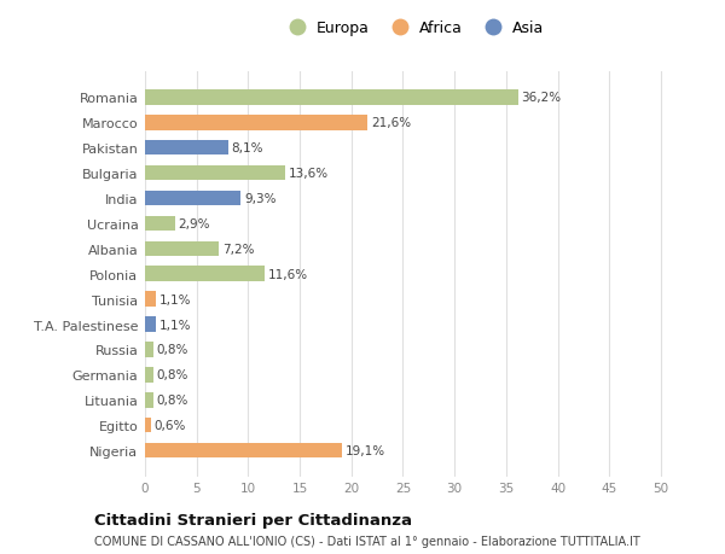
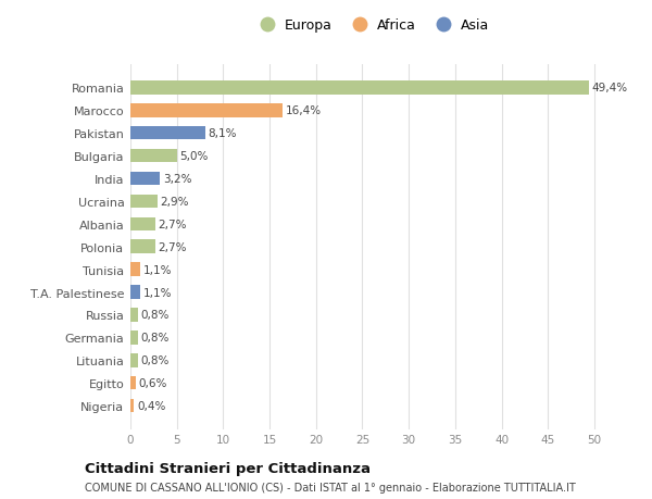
Romania: 36,2% -> 49,4%
Marocco: 21,6% -> 16,4%
Bulgaria: 13,6% -> 5,0%
India: 9,3% -> 3,2%
Albania: 7,2% -> 2,7%
Polonia: 11,6% -> 2,7%
Nigeria: 19,1% -> 0,4%
